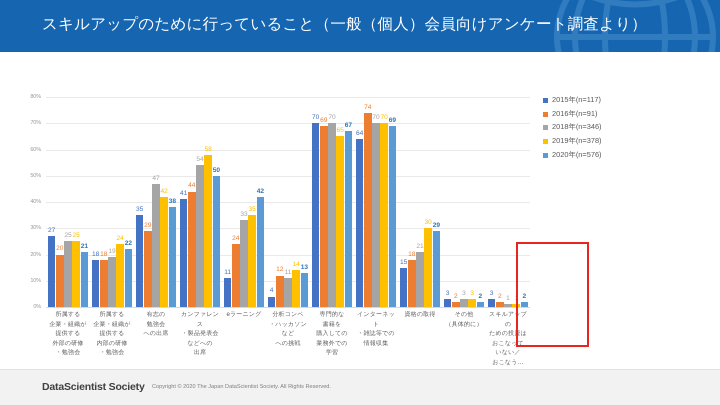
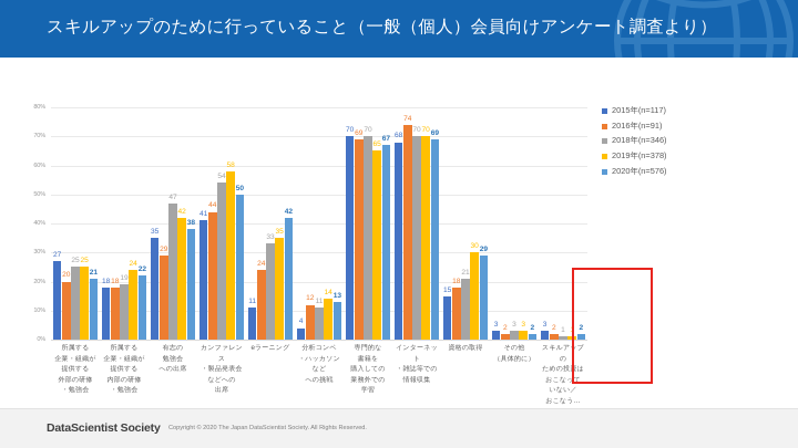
2015年(n=117)/インターネット ・雑誌等での 情報収集: 64 -> 68
